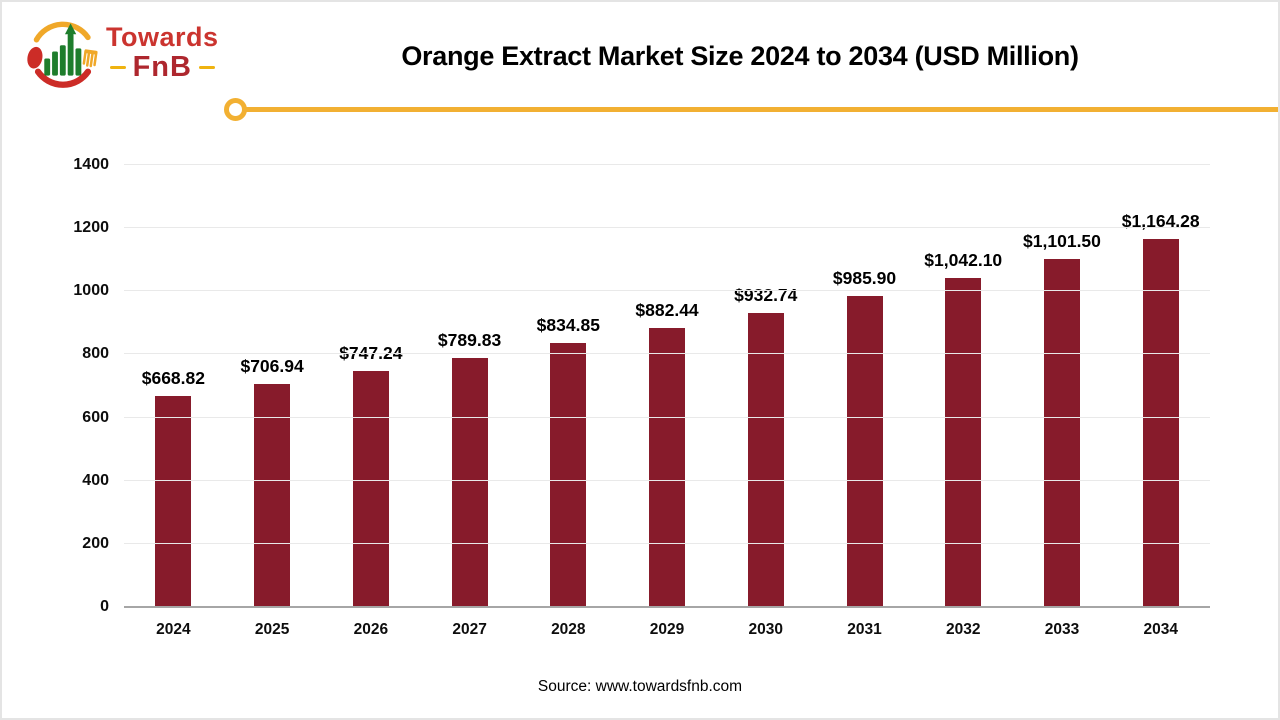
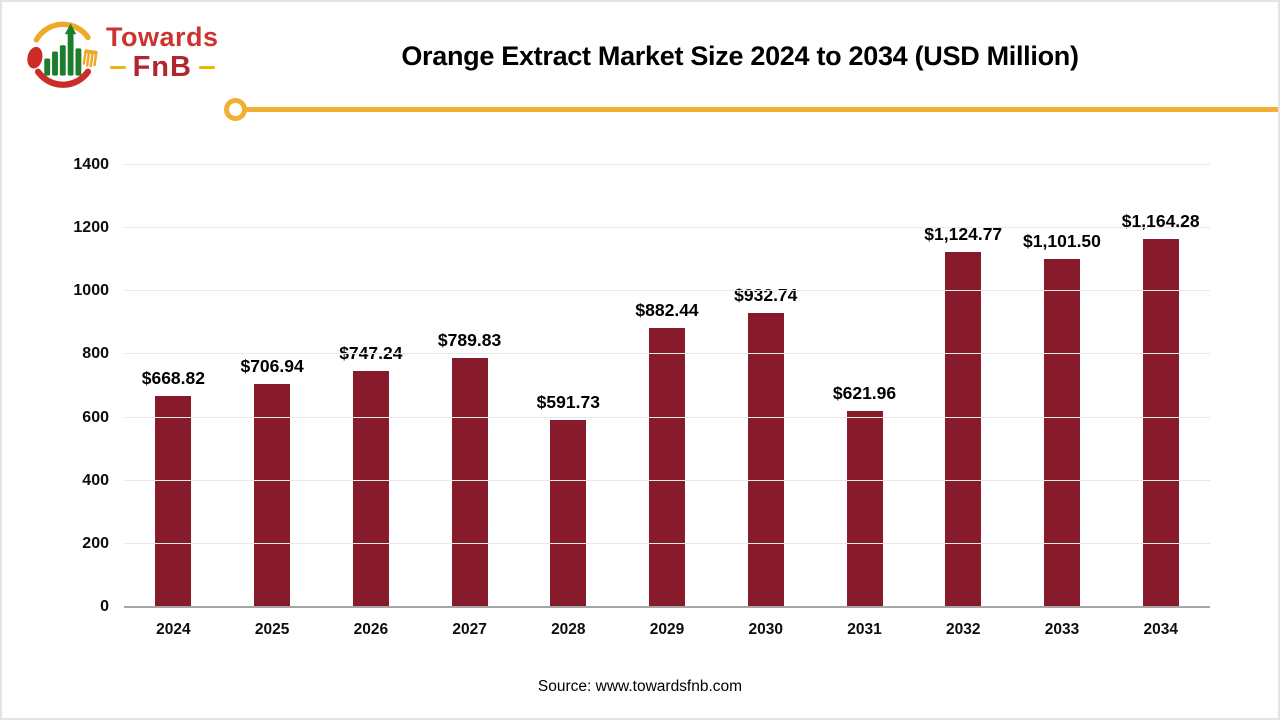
2028: $834.85 -> $591.73
2031: $985.90 -> $621.96
2032: $1,042.10 -> $1,124.77
